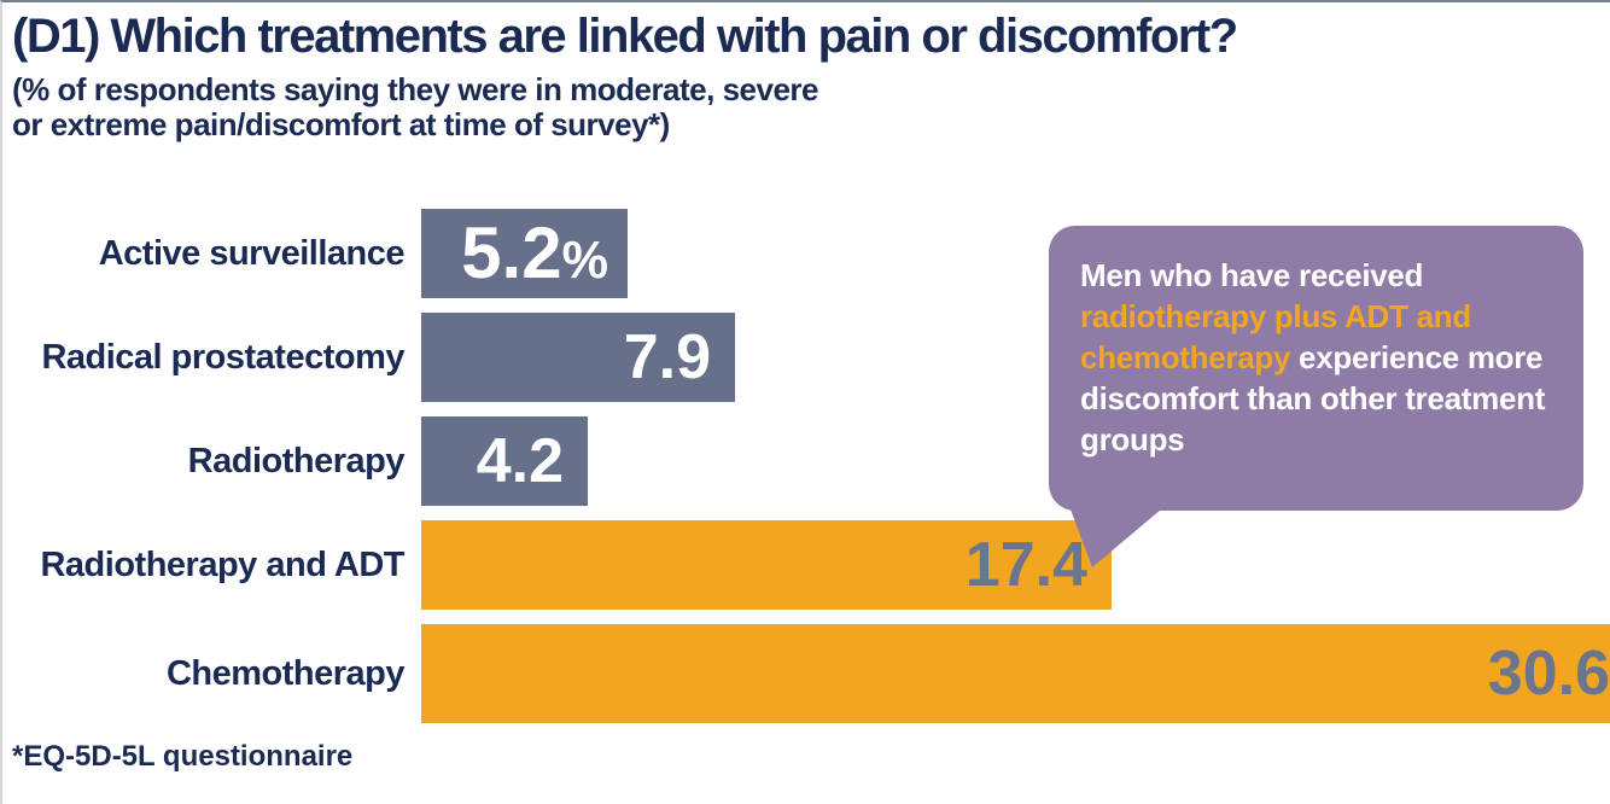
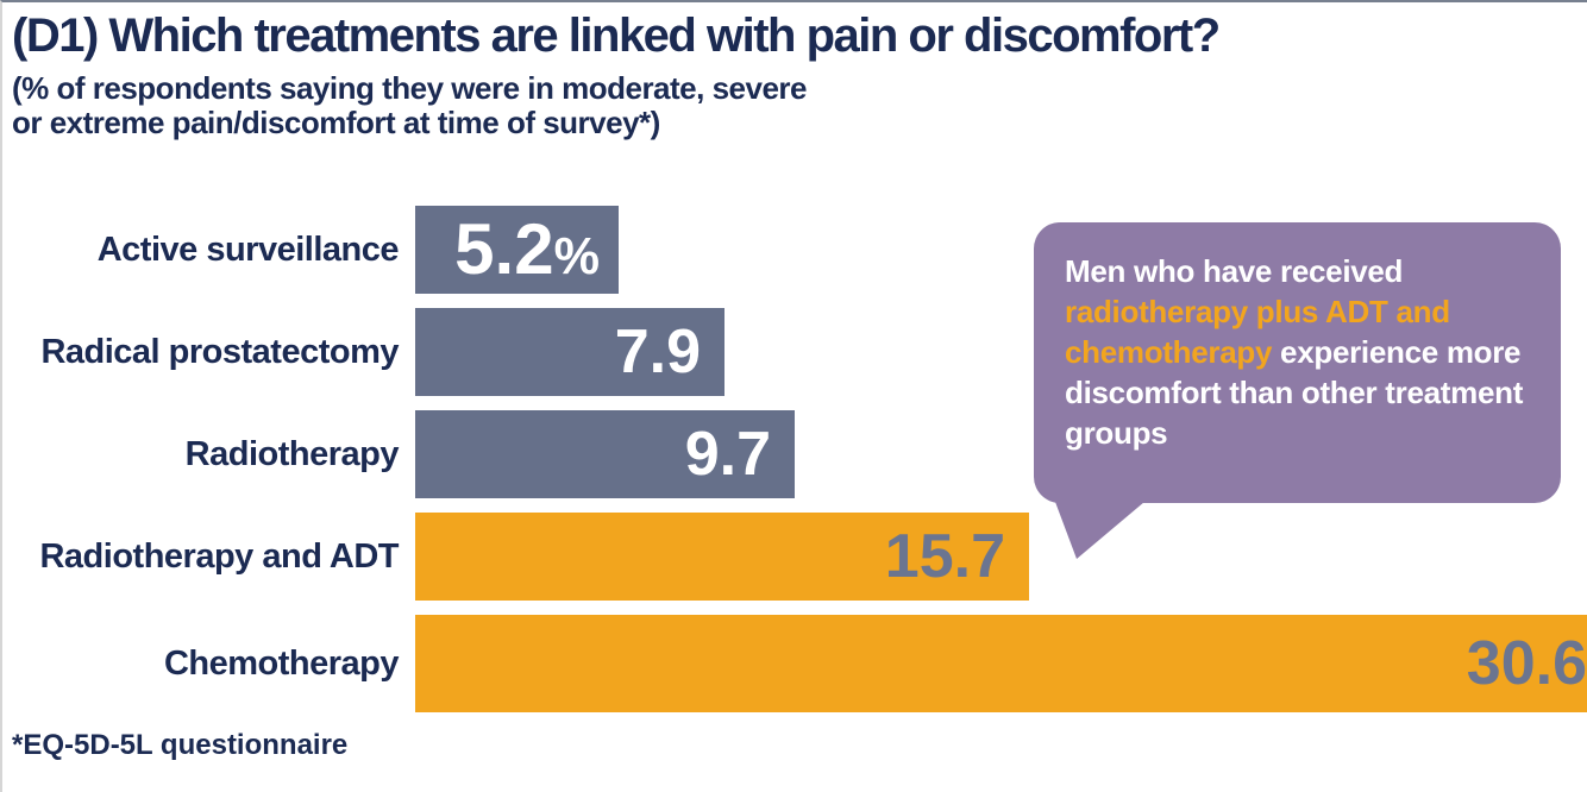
Radiotherapy: 4.2 -> 9.7
Radiotherapy and ADT: 17.4 -> 15.7
